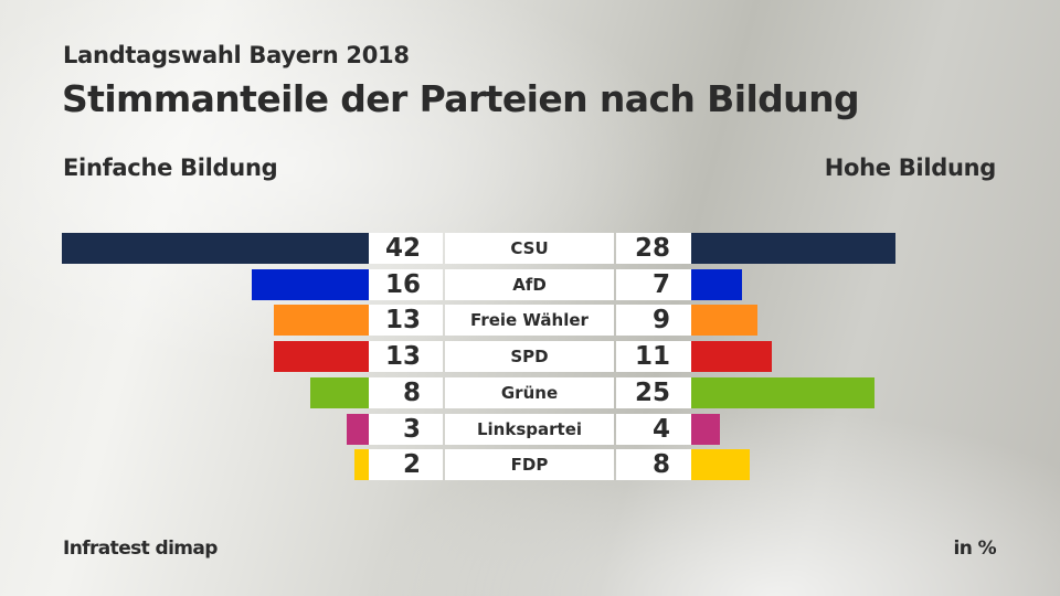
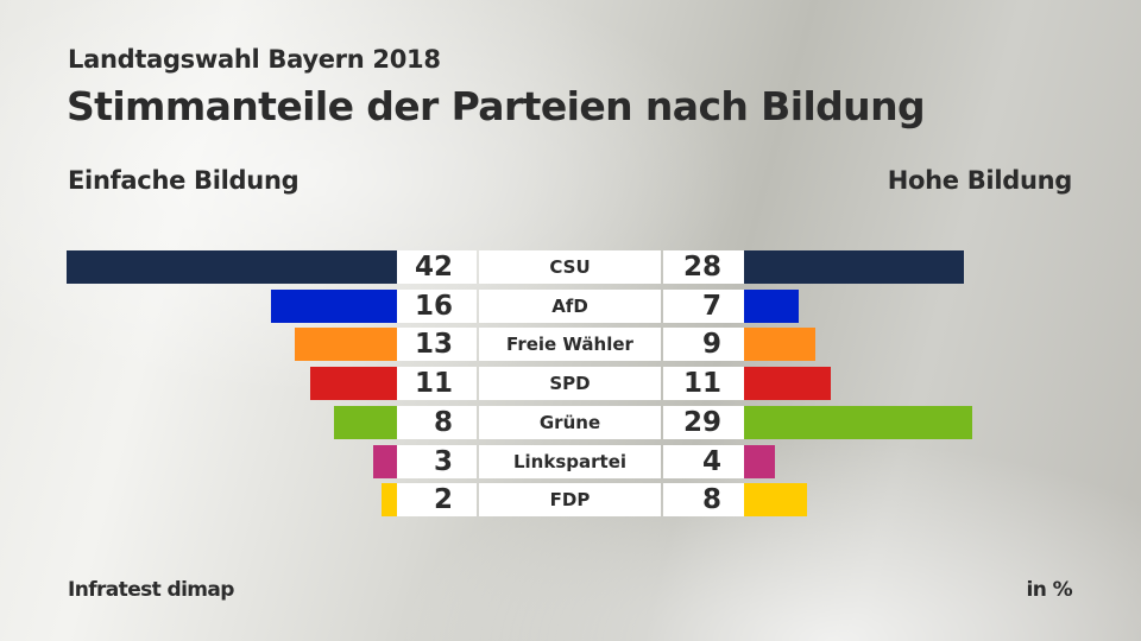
Einfache Bildung/SPD: 13 -> 11
Hohe Bildung/Grüne: 25 -> 29
